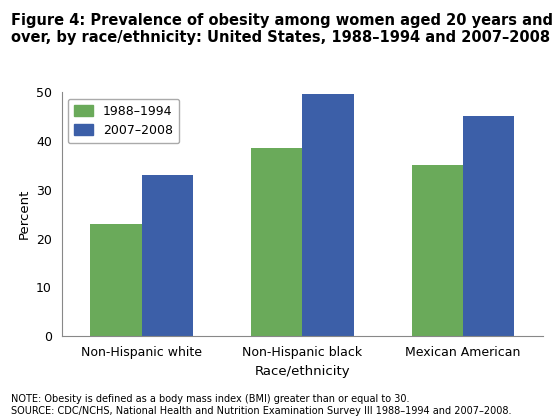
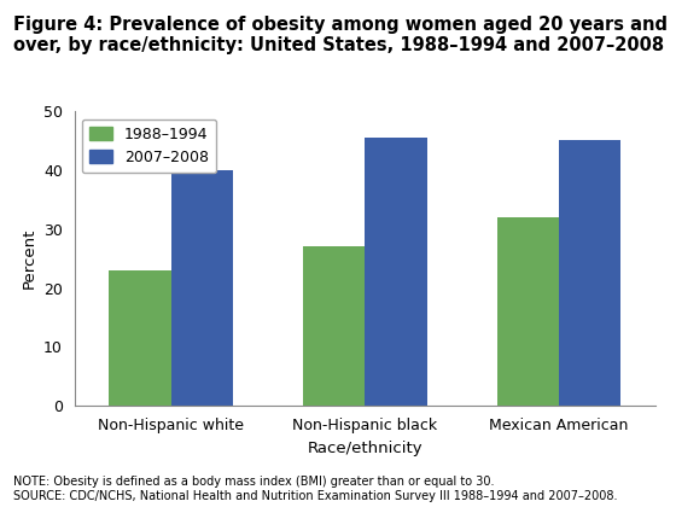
2007–2008/Non-Hispanic white: 33.0 -> 40.0
1988–1994/Non-Hispanic black: 38.5 -> 27.0
2007–2008/Non-Hispanic black: 49.6 -> 45.5
1988–1994/Mexican American: 35.2 -> 32.0
